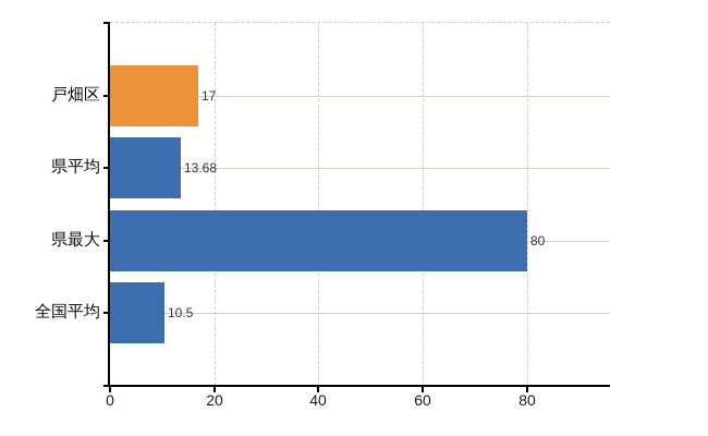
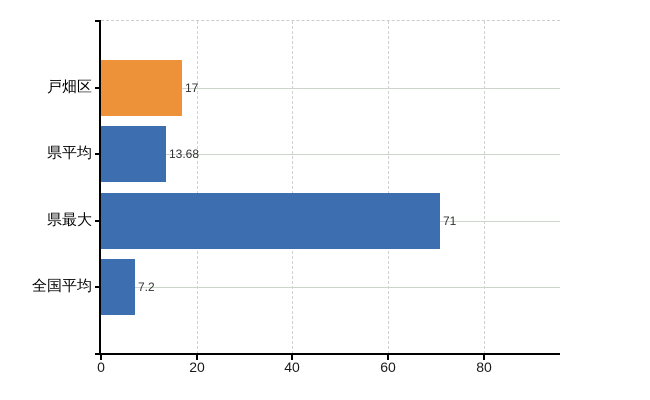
県最大: 80 -> 71
全国平均: 10.5 -> 7.2
